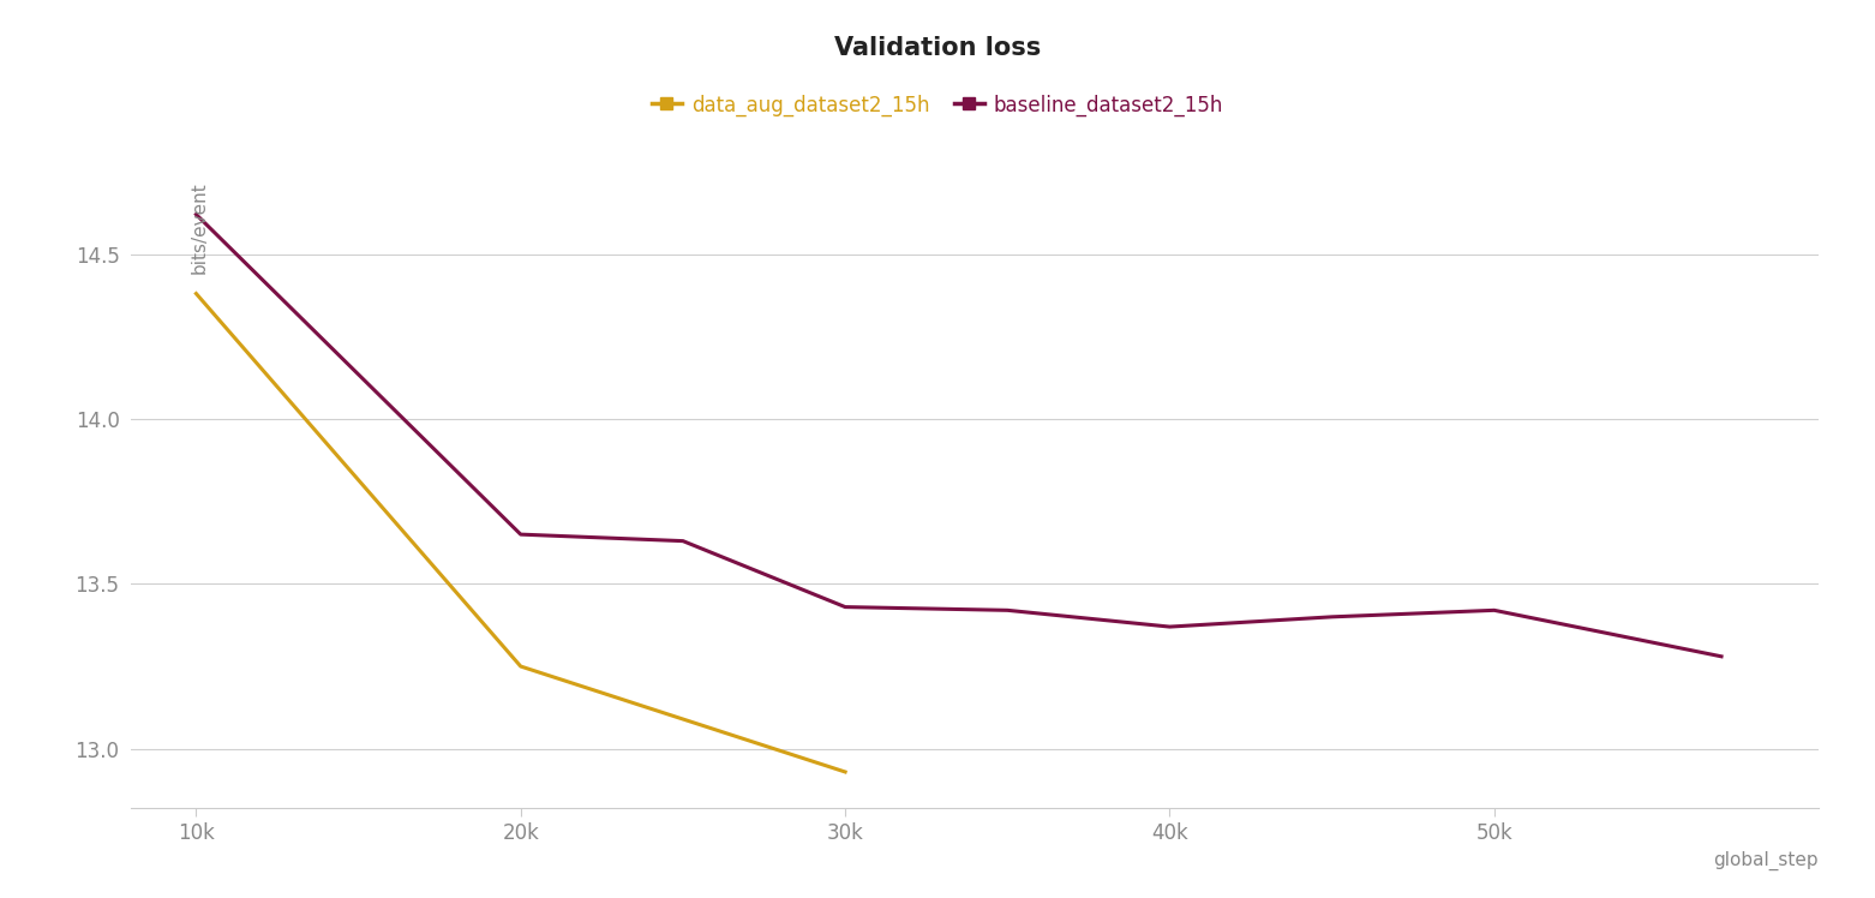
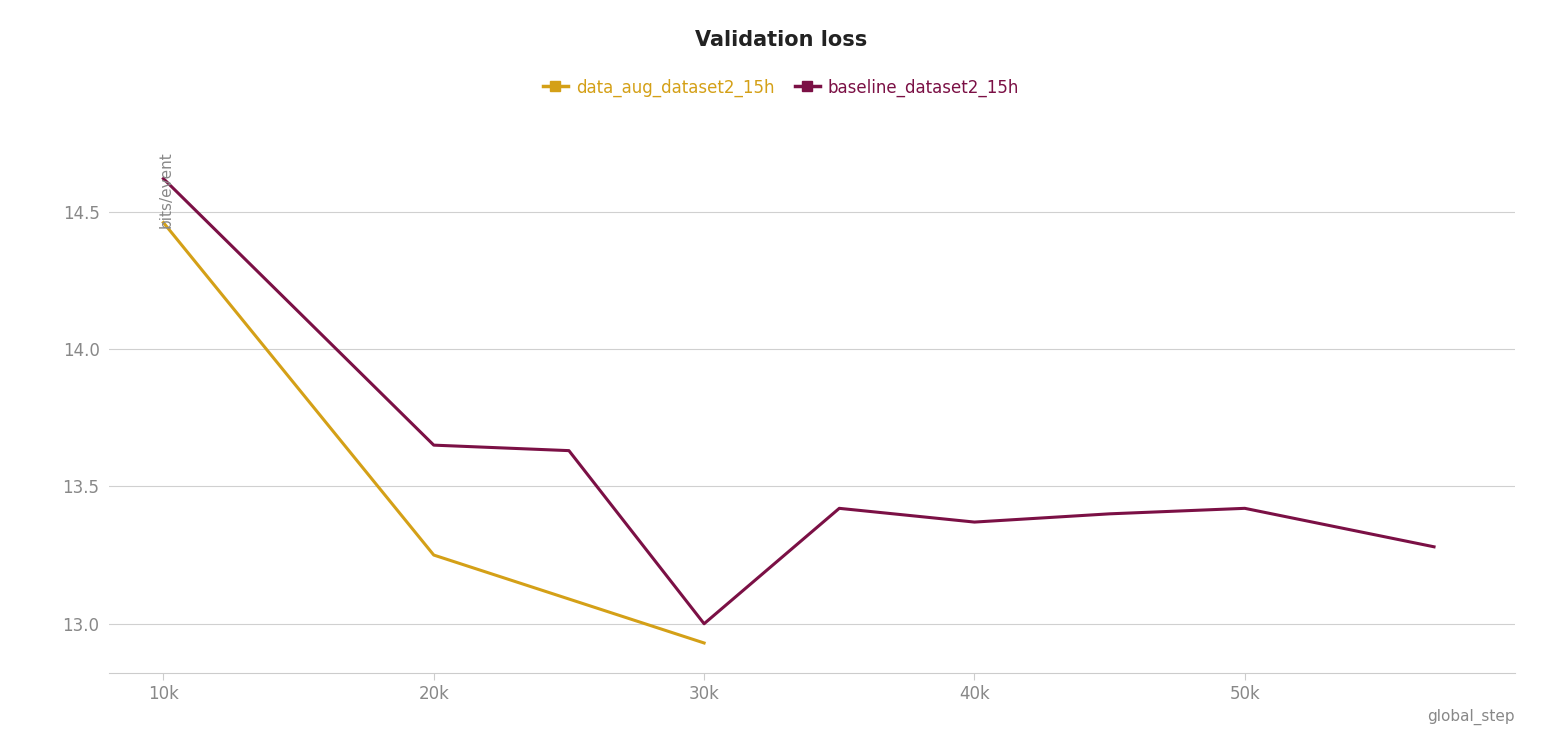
data_aug_dataset2_15h/10k: 14.38 -> 14.46
baseline_dataset2_15h/30k: 13.43 -> 13.00
